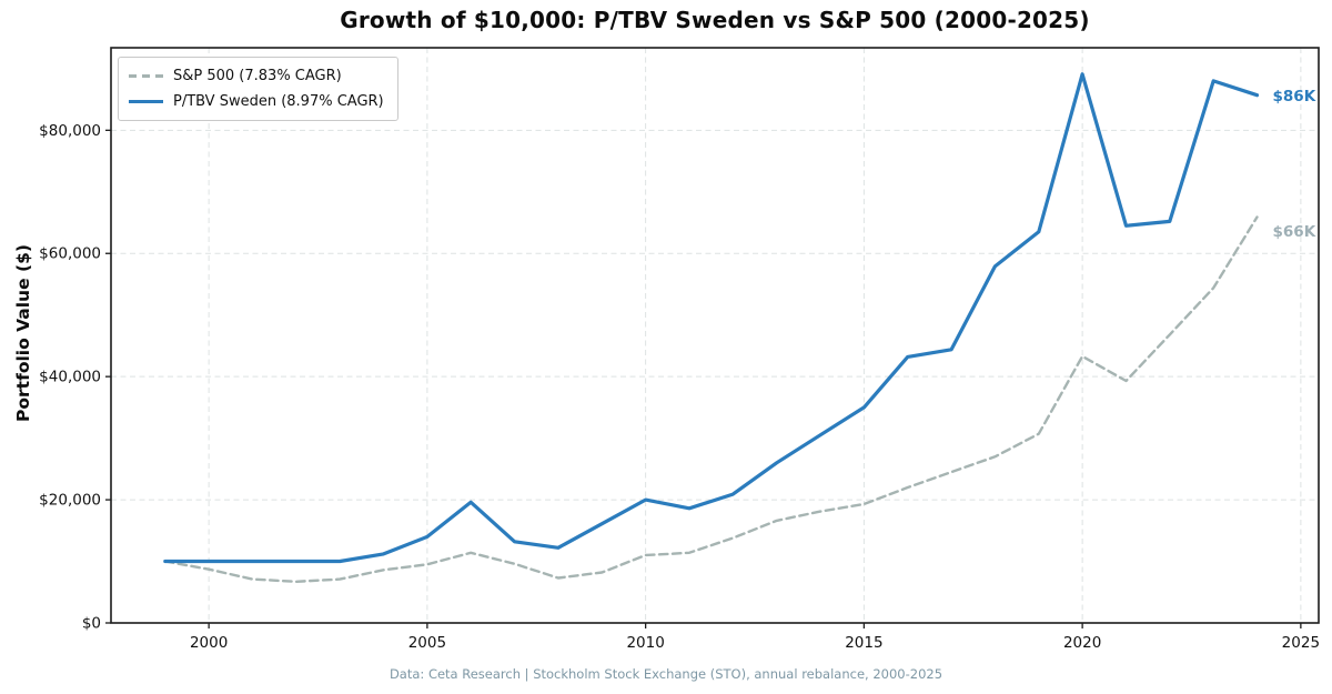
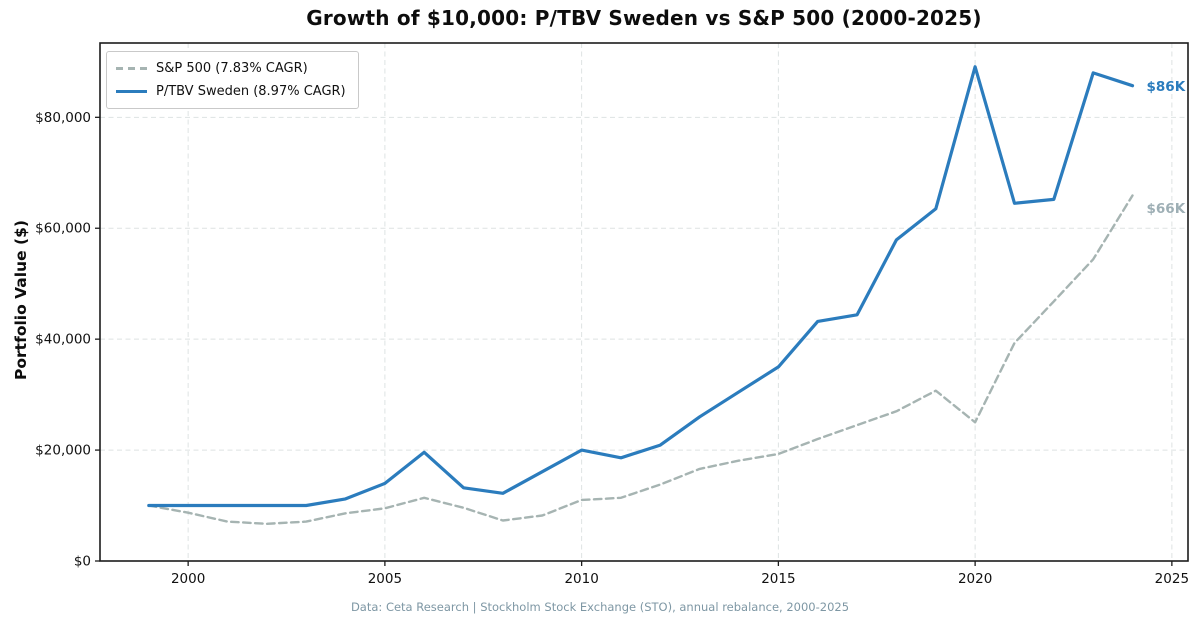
S&P 500 (7.83% CAGR)/2020: $43000 -> $25000
